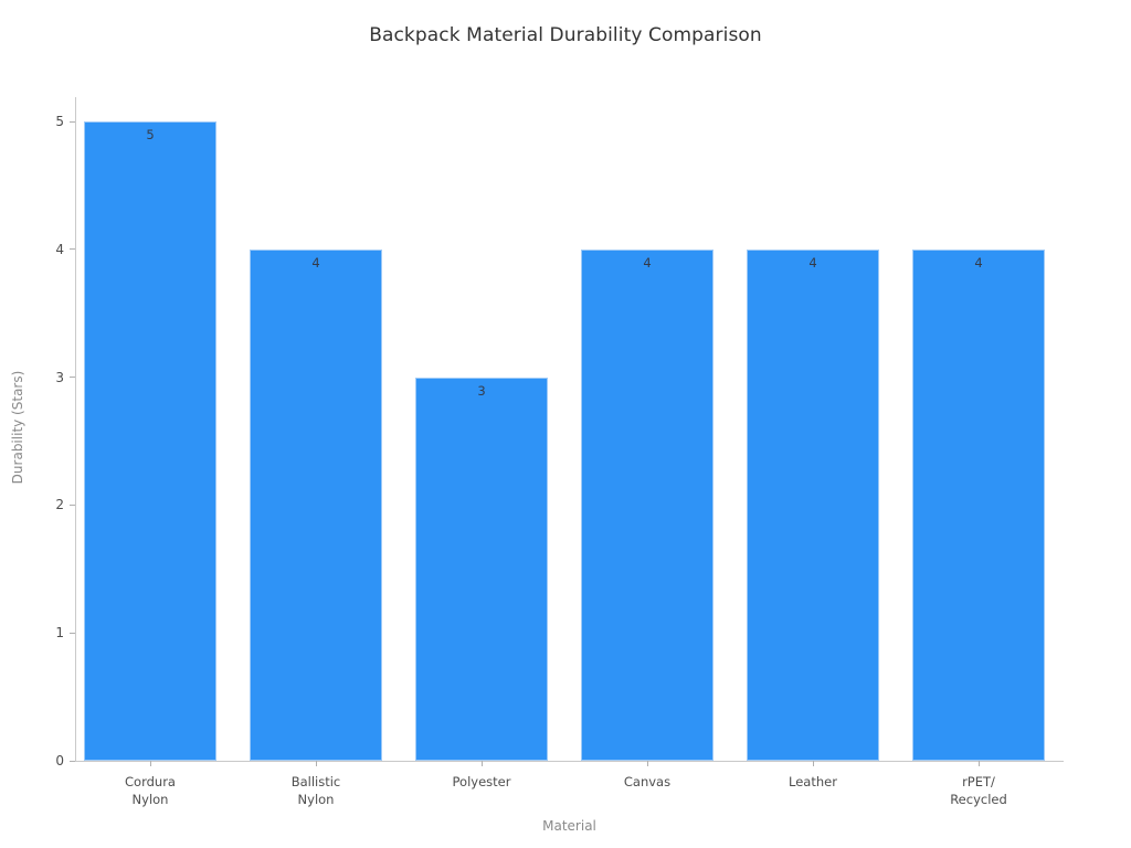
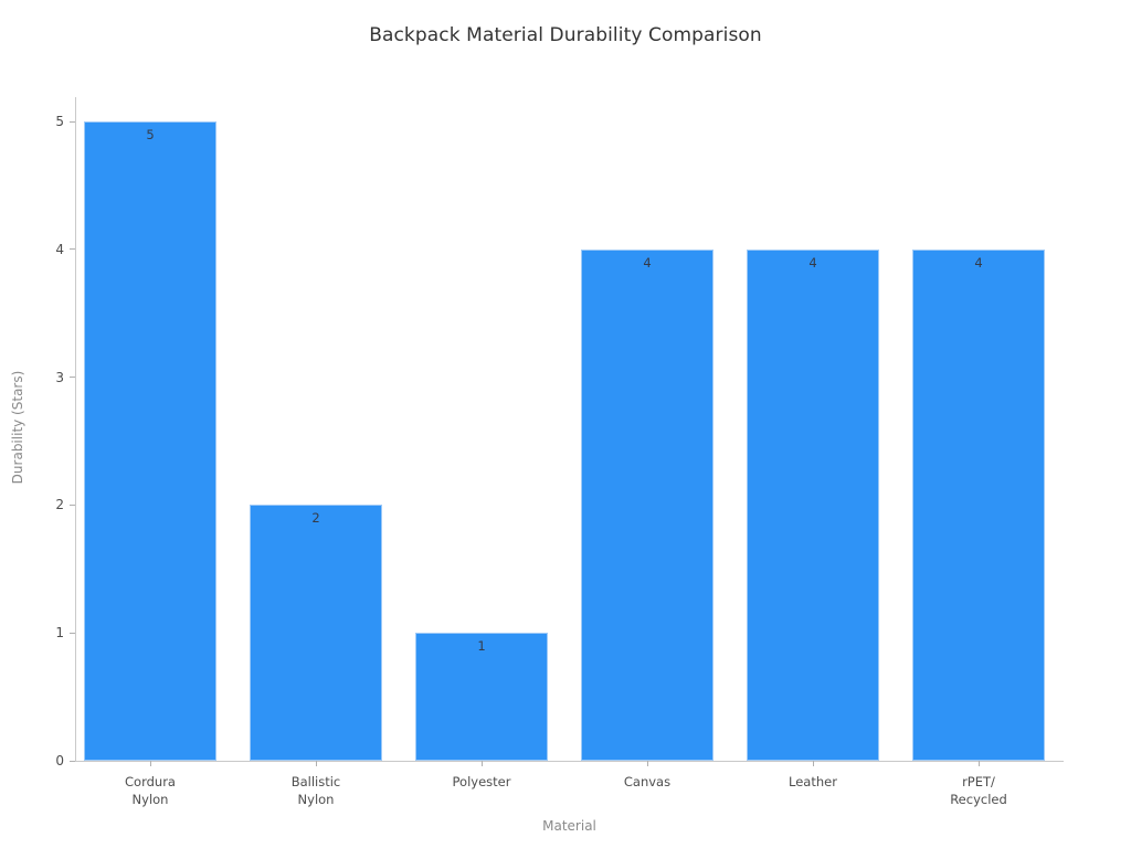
Ballistic Nylon: 4 -> 2
Polyester: 3 -> 1
